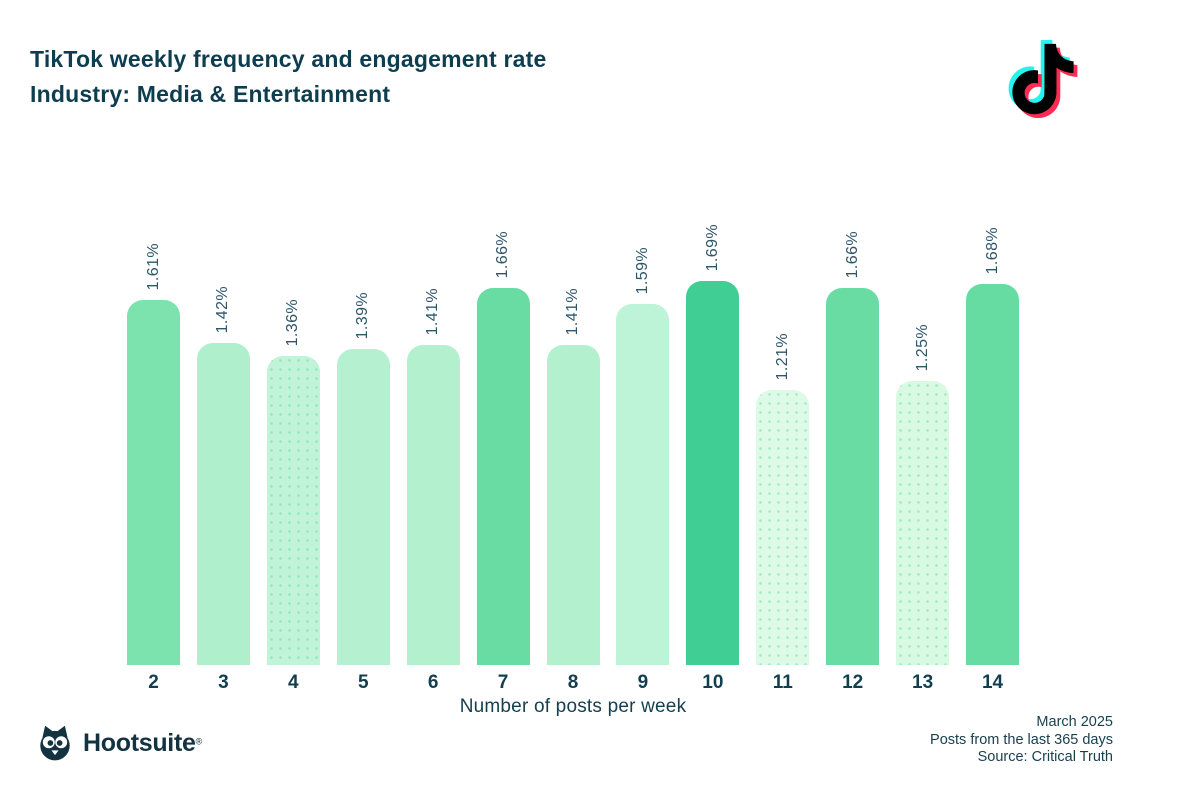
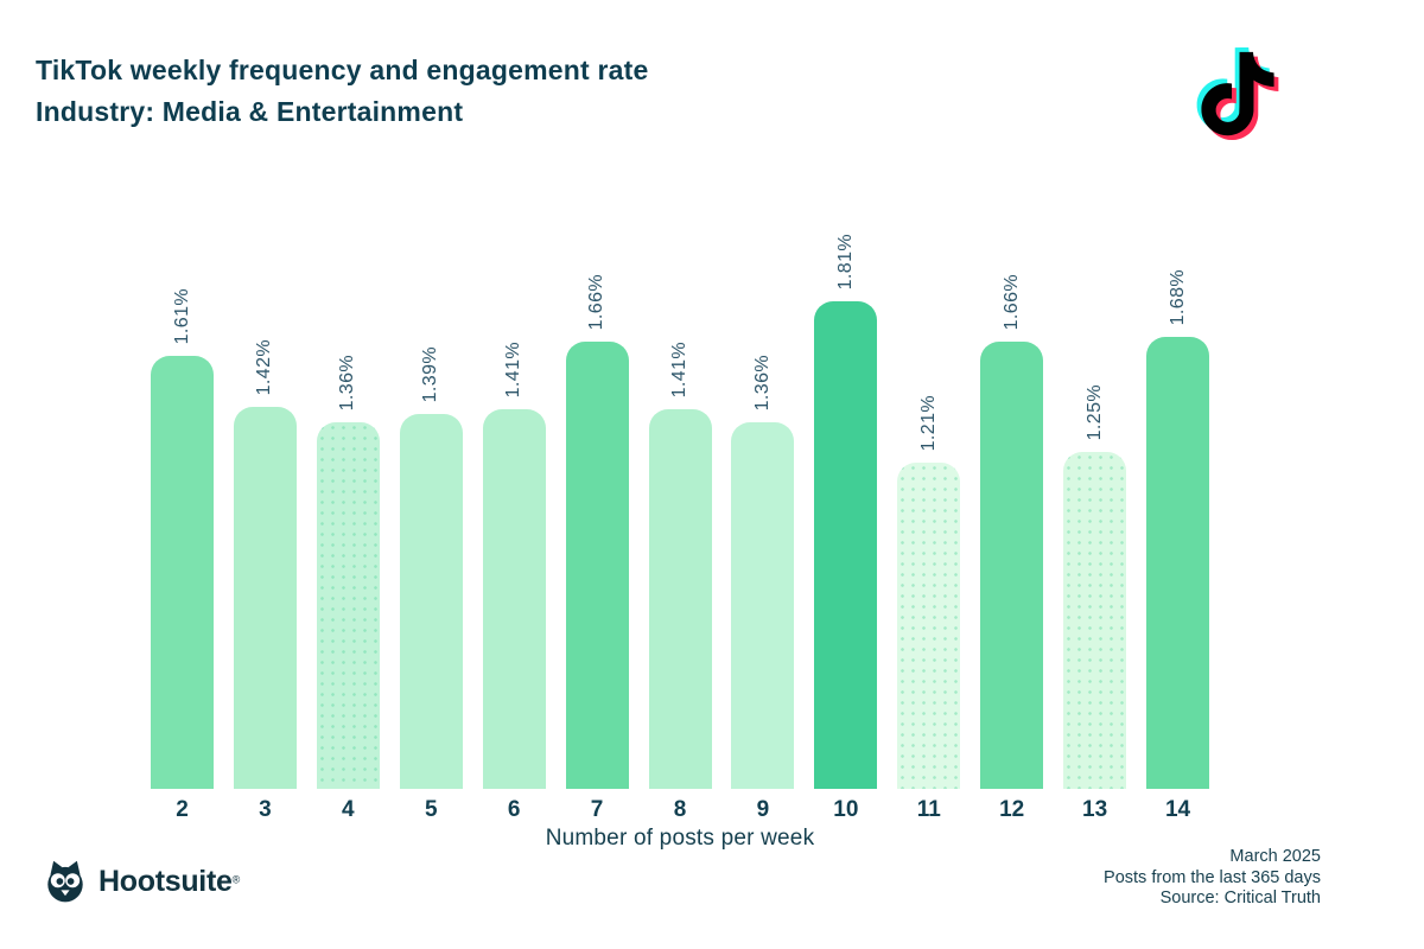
9: 1.59% -> 1.36%
10: 1.69% -> 1.81%
